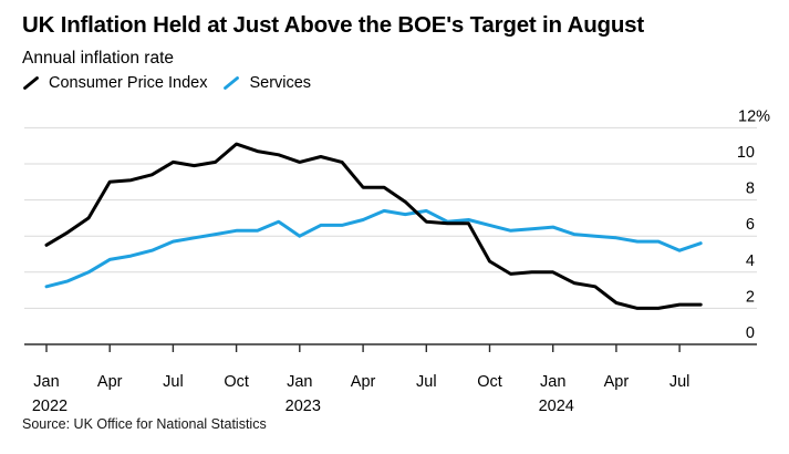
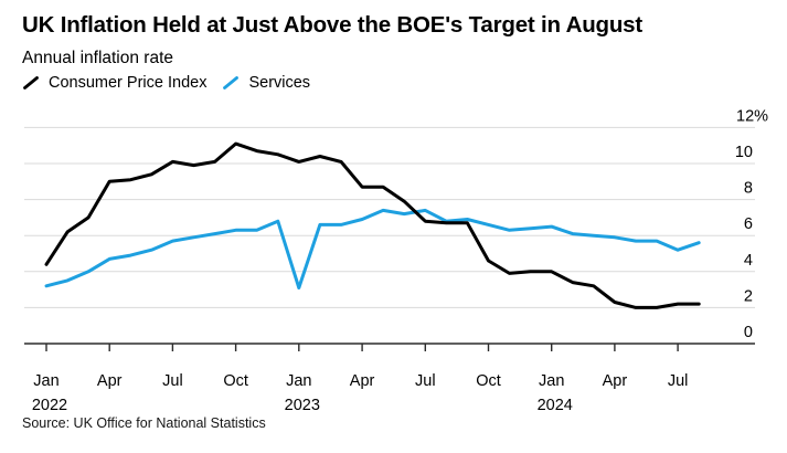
Consumer Price Index/Jan 2022: 5.5 -> 4.4
Services/Jan 2023: 6.0 -> 3.1
